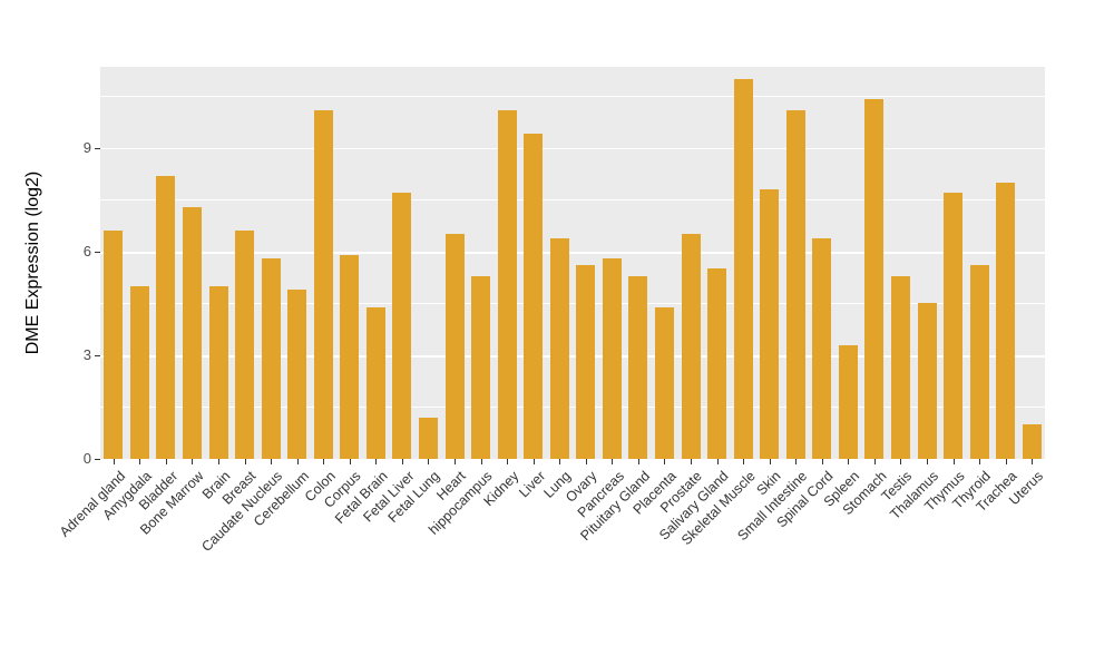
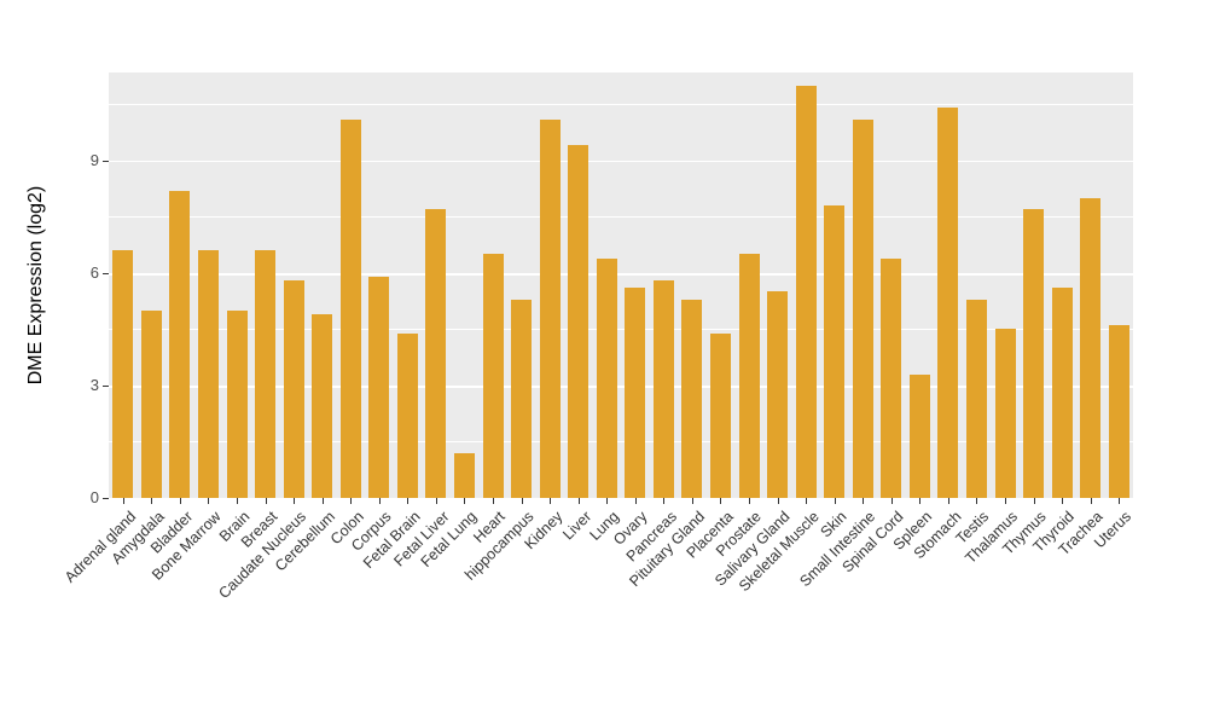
Bone Marrow: 7.3 -> 6.6
Uterus: 1.0 -> 4.6
